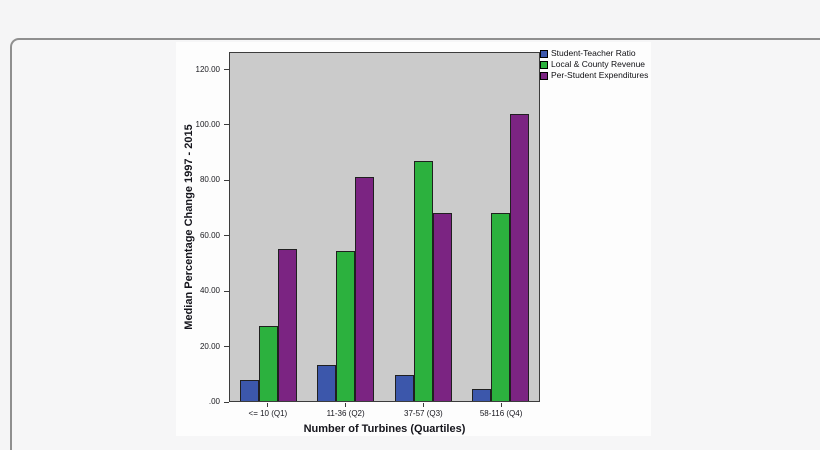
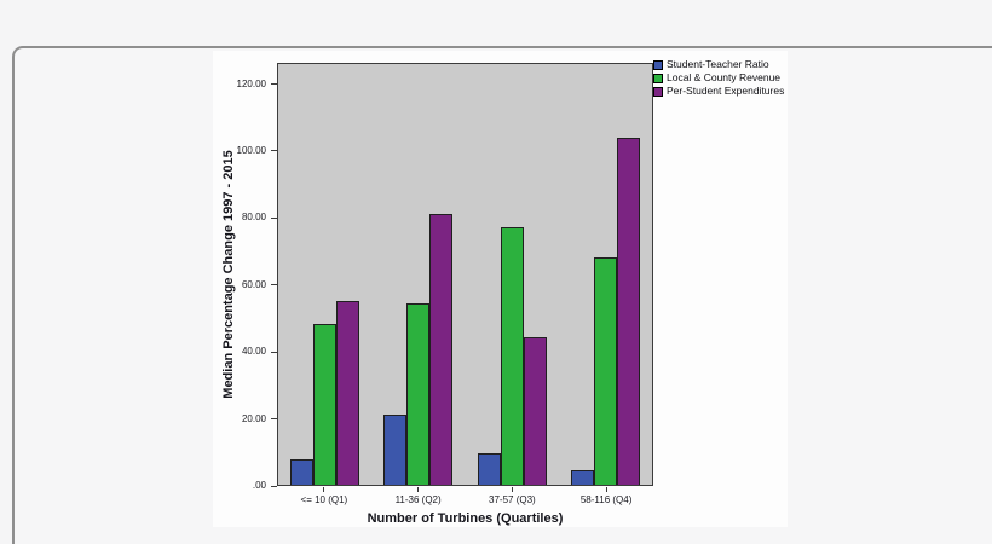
Local & County Revenue/<= 10 (Q1): 27 -> 48
Student-Teacher Ratio/11-36 (Q2): 13 -> 21
Local & County Revenue/37-57 (Q3): 86 -> 77
Per-Student Expenditures/37-57 (Q3): 68 -> 44
